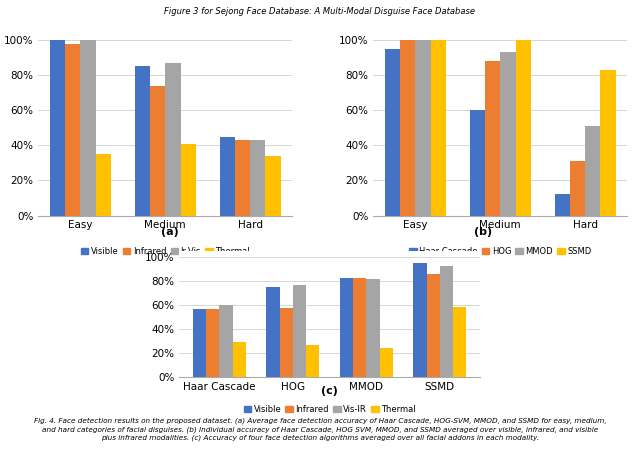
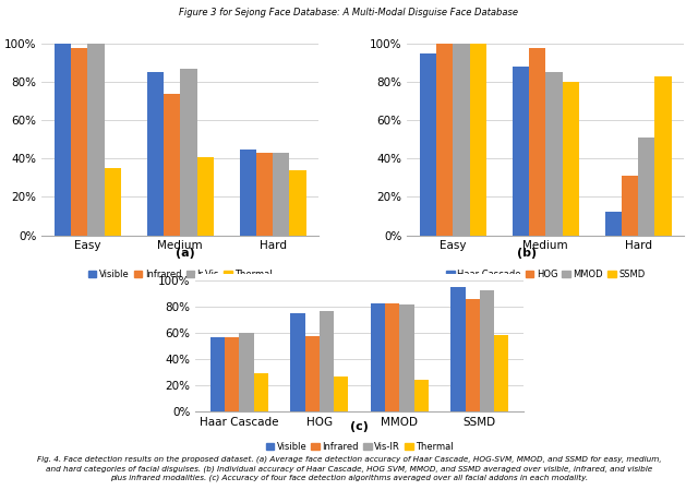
Haar Cascade/Medium: 60% -> 88%
HOG/Medium: 88% -> 98%
MMOD/Medium: 93% -> 85%
SSMD/Medium: 100% -> 80%
